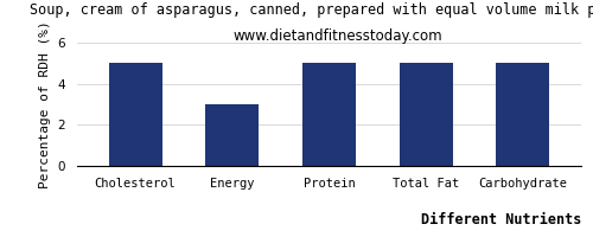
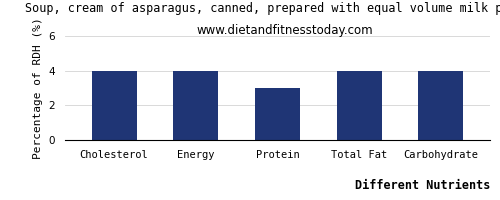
Cholesterol: 5 -> 4
Energy: 3 -> 4
Protein: 5 -> 3
Total Fat: 5 -> 4
Carbohydrate: 5 -> 4
